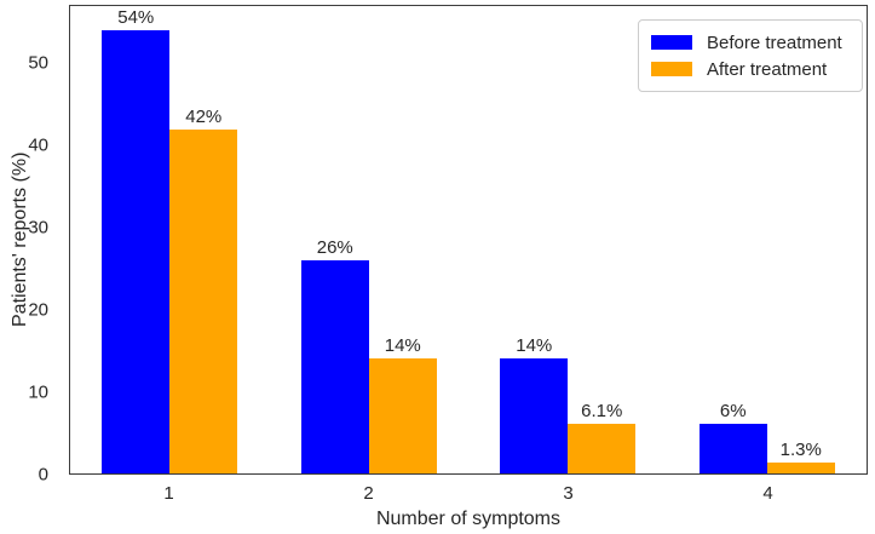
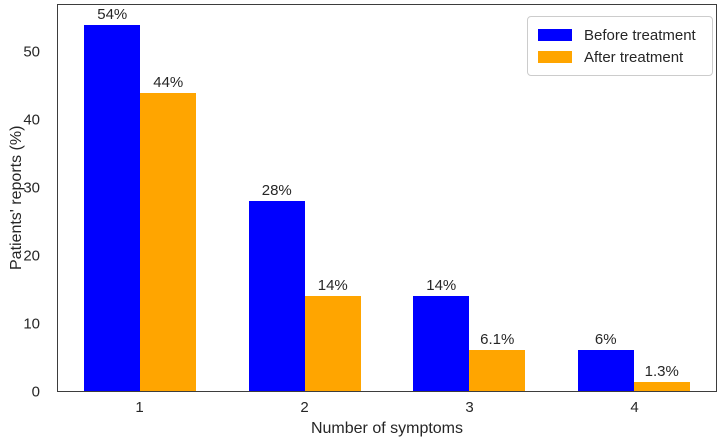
After treatment/1: 42% -> 44%
Before treatment/2: 26% -> 28%
